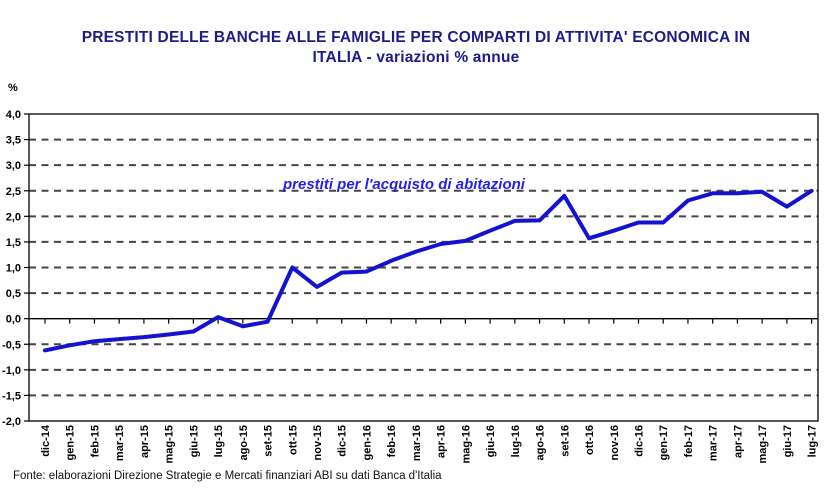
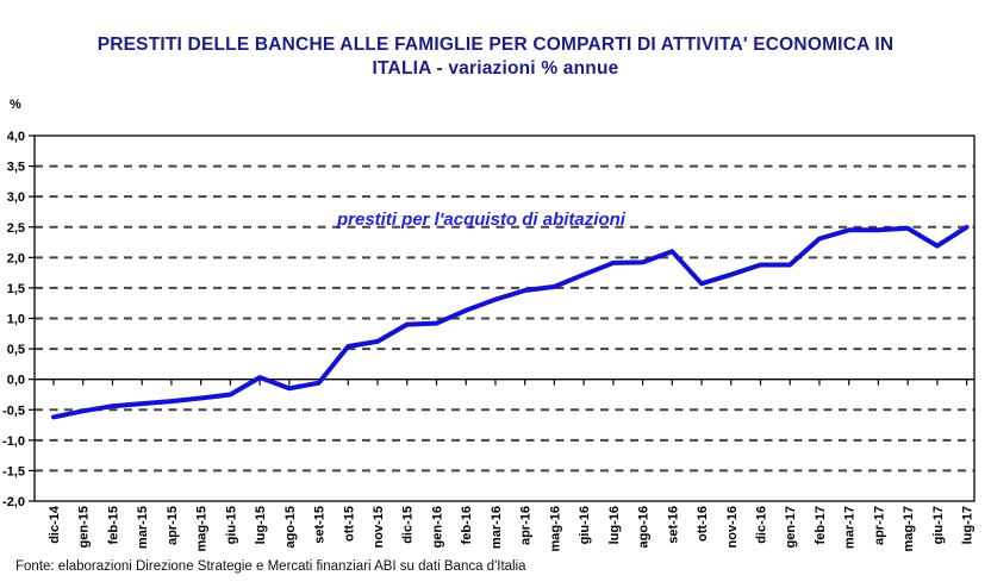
ott-15: 1,0 -> 0,5
set-16: 2,4 -> 2,1
